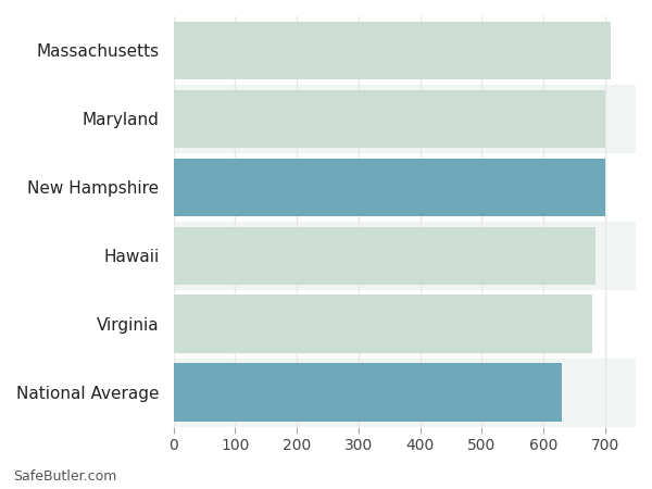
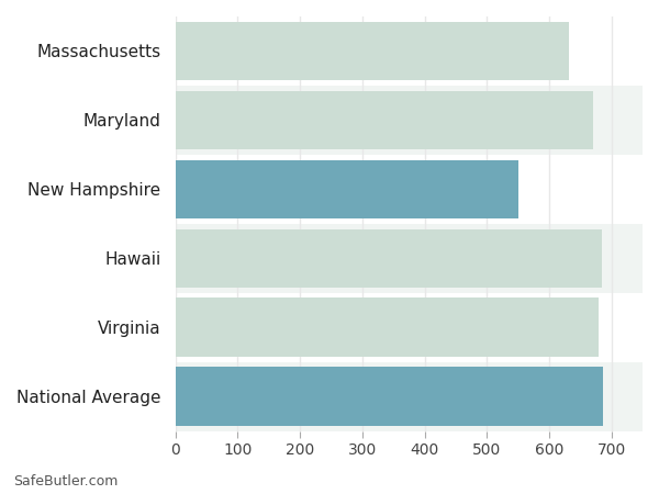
Massachusetts: 710 -> 632
Maryland: 700 -> 670
New Hampshire: 700 -> 550
National Average: 630 -> 686
